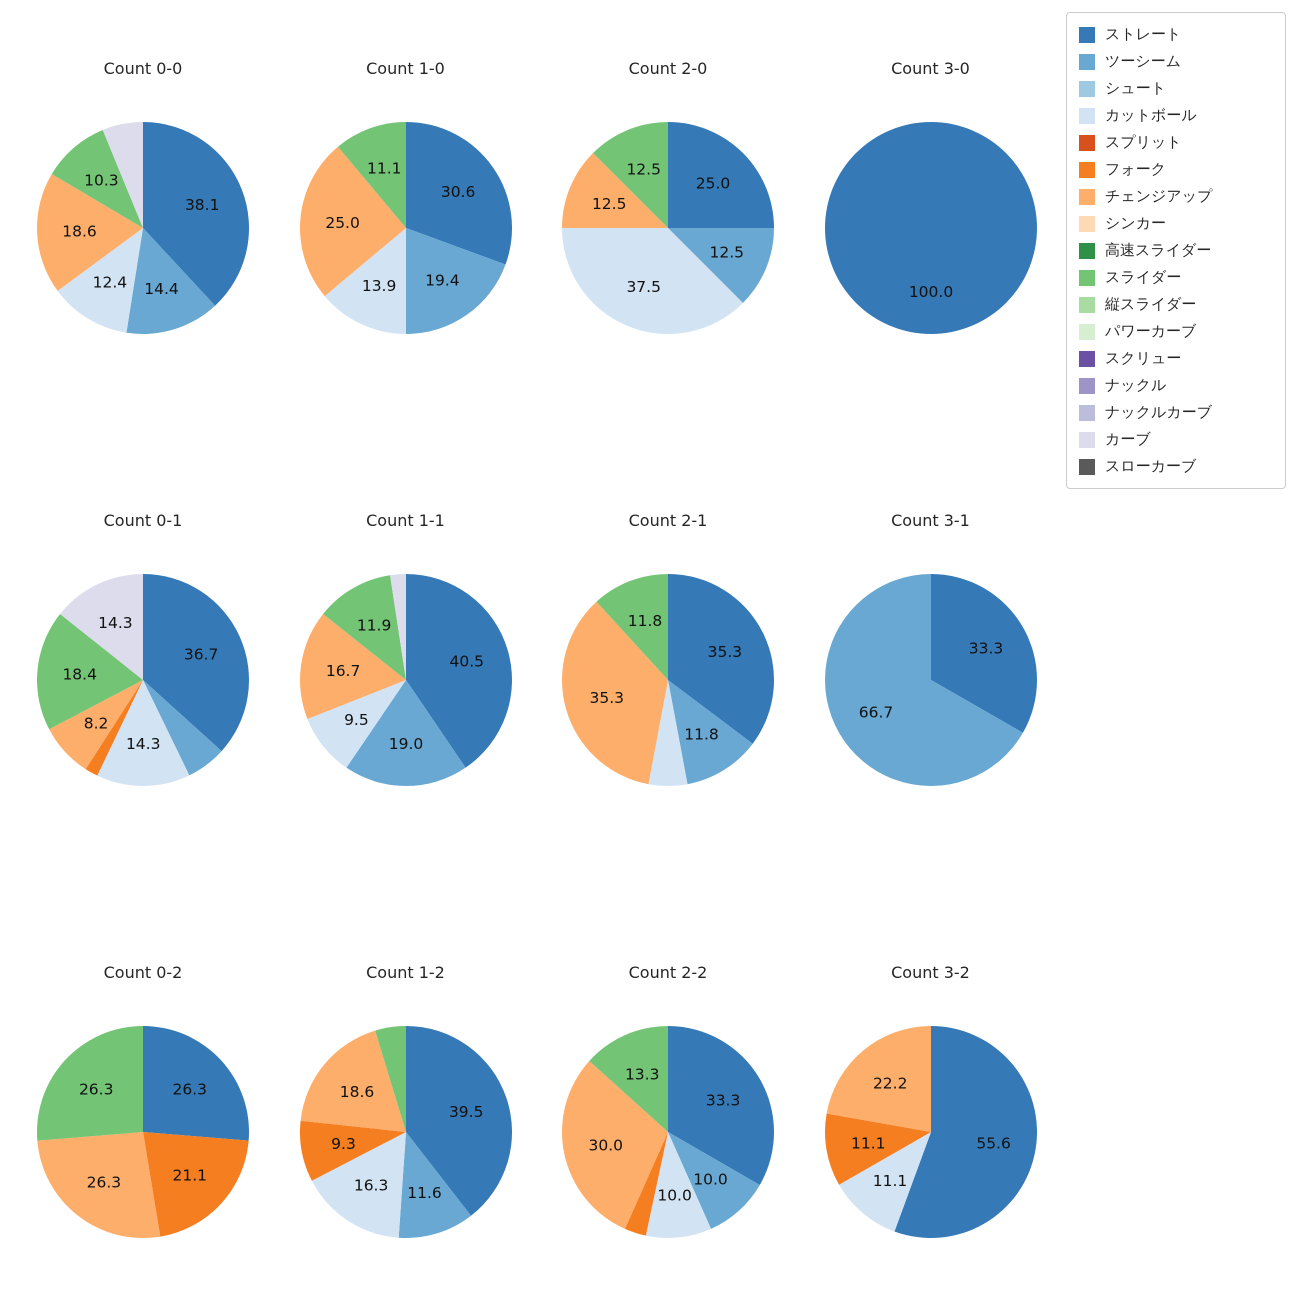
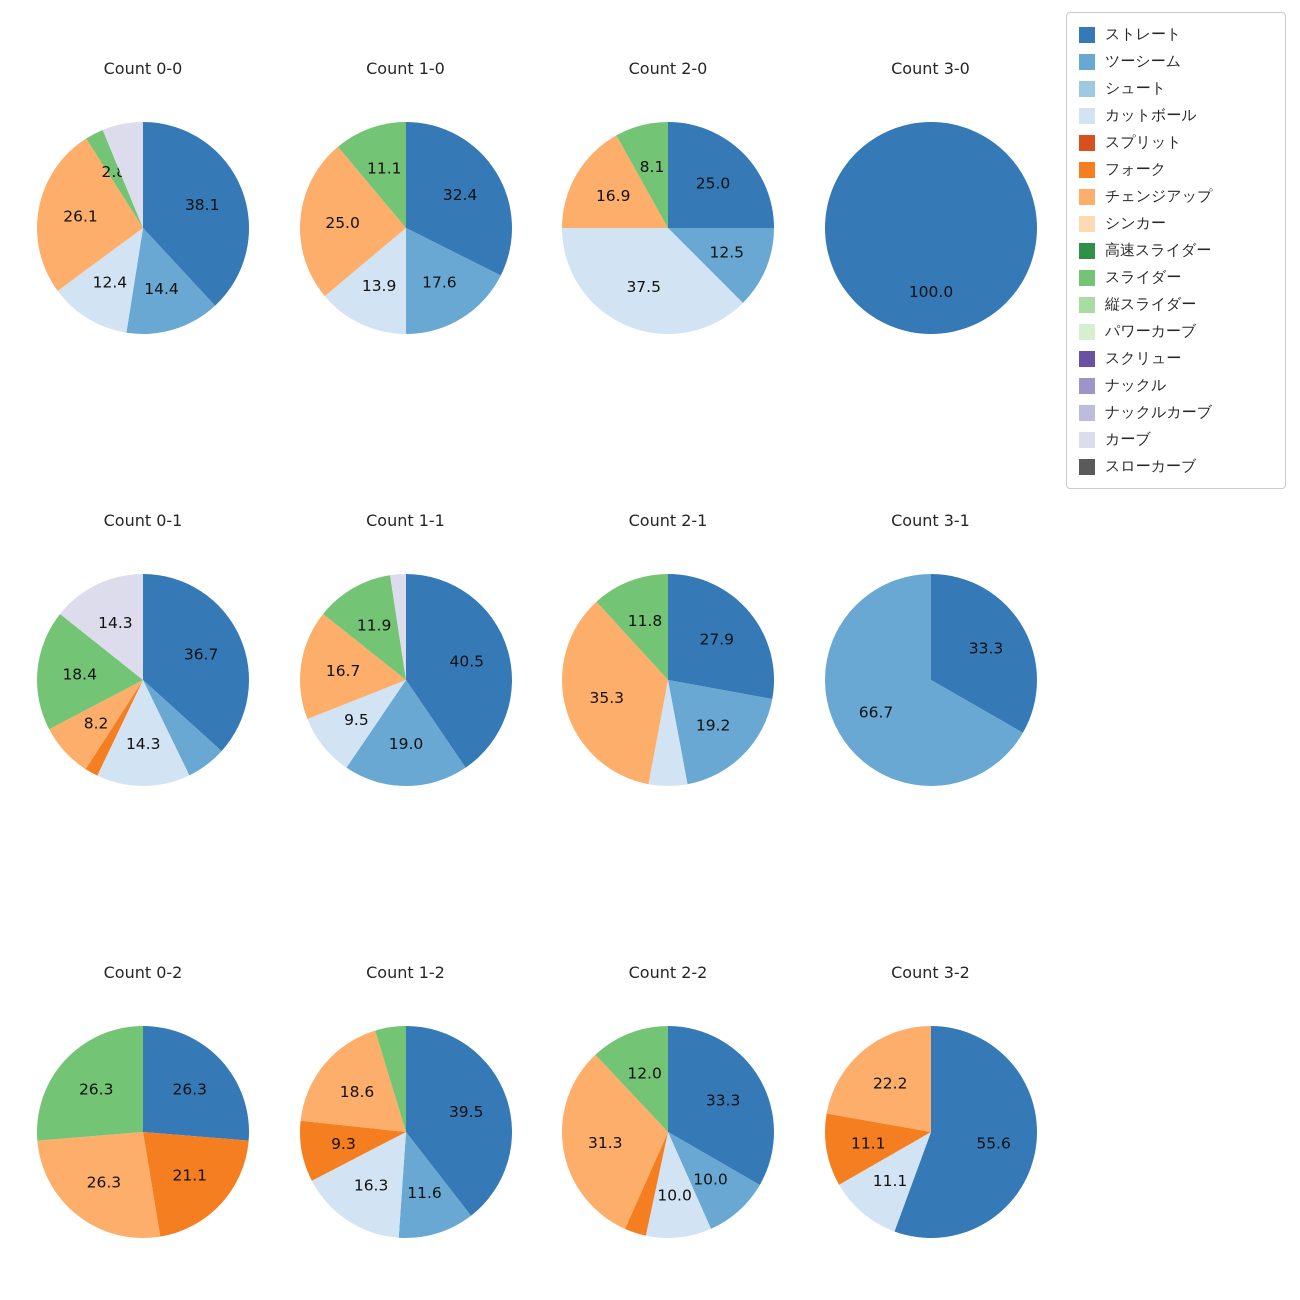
Count 0-0/チェンジアップ: 18.6 -> 26.1
Count 0-0/スライダー: 10.3 -> 2.8
Count 1-0/ストレート: 30.6 -> 32.4
Count 1-0/ツーシーム: 19.4 -> 17.6
Count 2-0/チェンジアップ: 12.5 -> 16.9
Count 2-0/スライダー: 12.5 -> 8.1
Count 2-1/ストレート: 35.3 -> 27.9
Count 2-1/ツーシーム: 11.8 -> 19.2
Count 2-2/チェンジアップ: 30.0 -> 31.3
Count 2-2/スライダー: 13.3 -> 12.0
